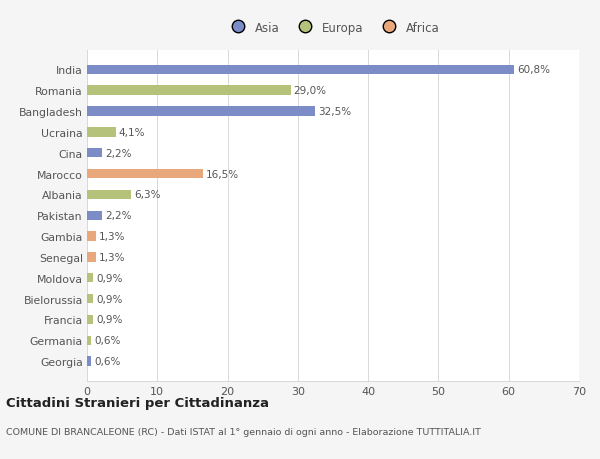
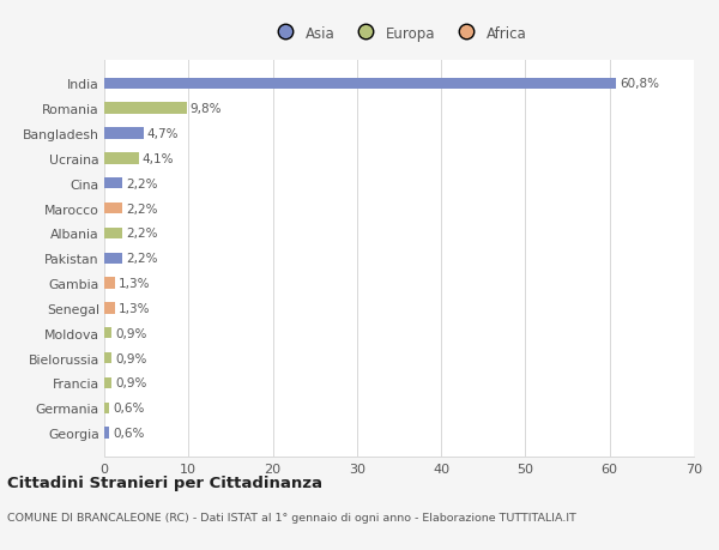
Romania: 29,0% -> 9,8%
Bangladesh: 32,5% -> 4,7%
Marocco: 16,5% -> 2,2%
Albania: 6,3% -> 2,2%
